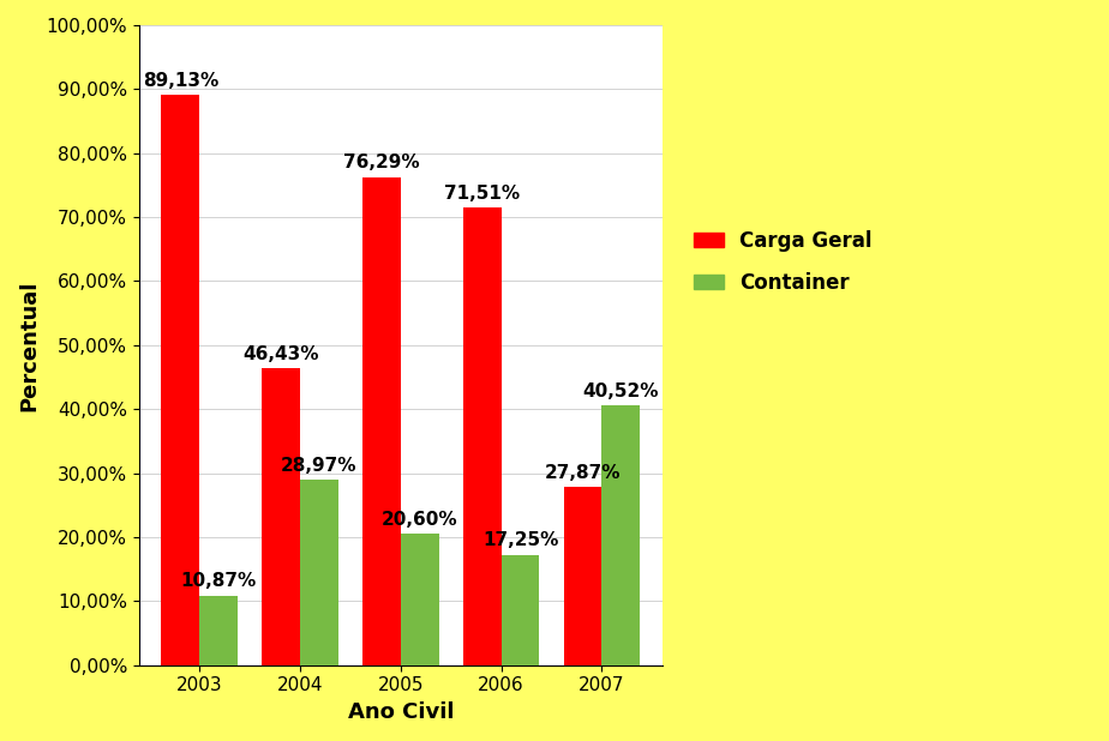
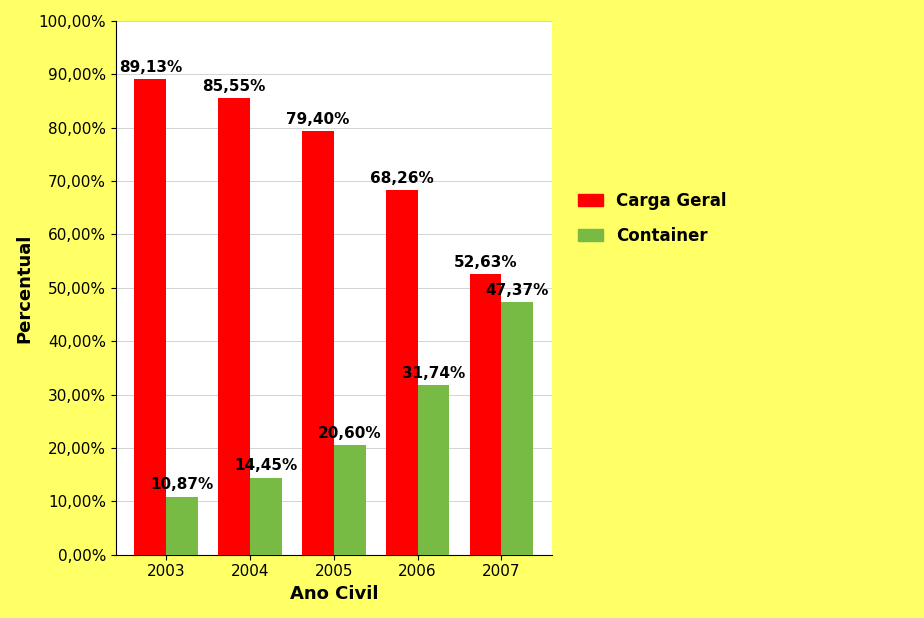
Carga Geral/2004: 46,43% -> 85,55%
Container/2004: 28,97% -> 14,45%
Carga Geral/2005: 76,29% -> 79,40%
Carga Geral/2006: 71,51% -> 68,26%
Container/2006: 17,25% -> 31,74%
Carga Geral/2007: 27,87% -> 52,63%
Container/2007: 40,52% -> 47,37%
